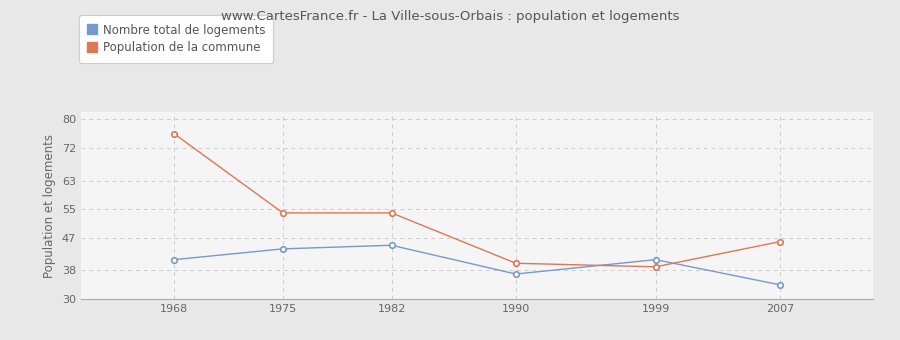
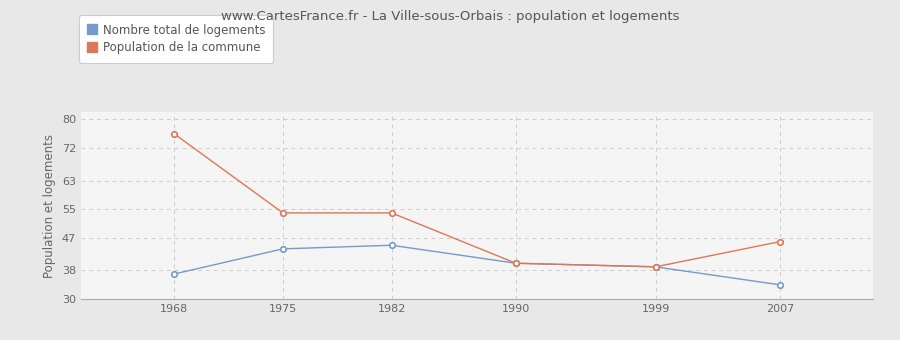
Nombre total de logements/1968: 41 -> 37
Nombre total de logements/1990: 37 -> 40
Nombre total de logements/1999: 41 -> 39
